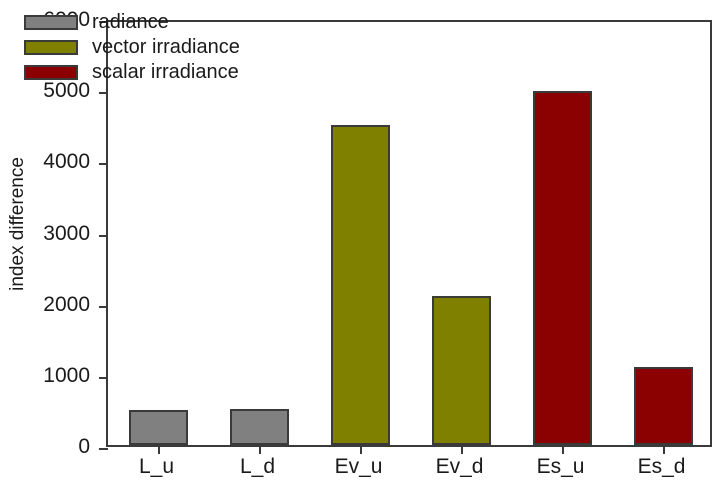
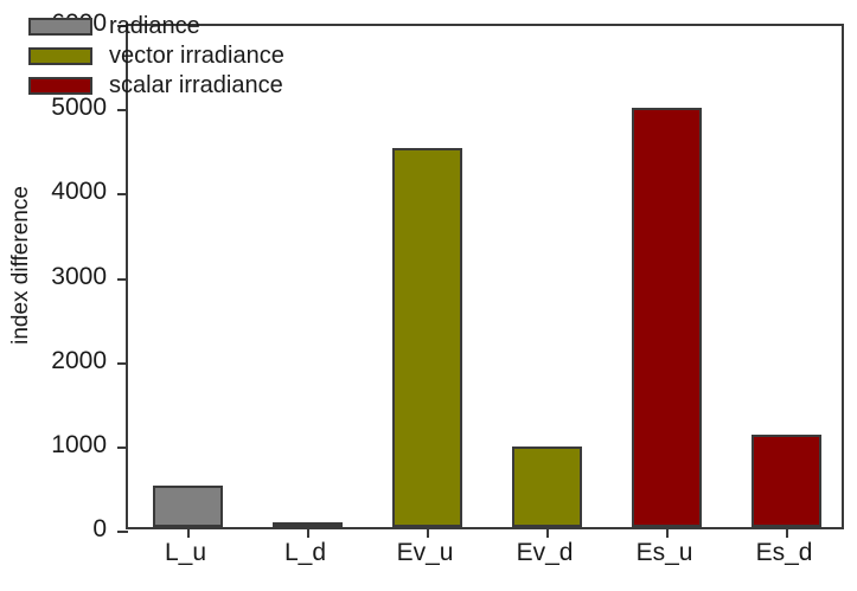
L_d: 500 -> 100
Ev_d: 2100 -> 1000
